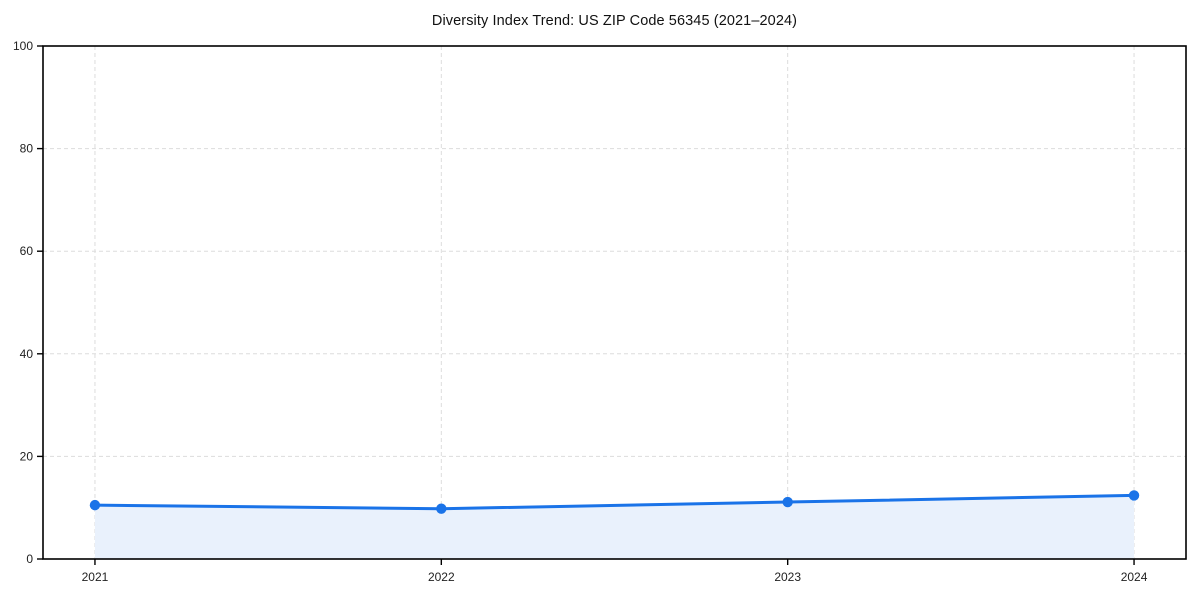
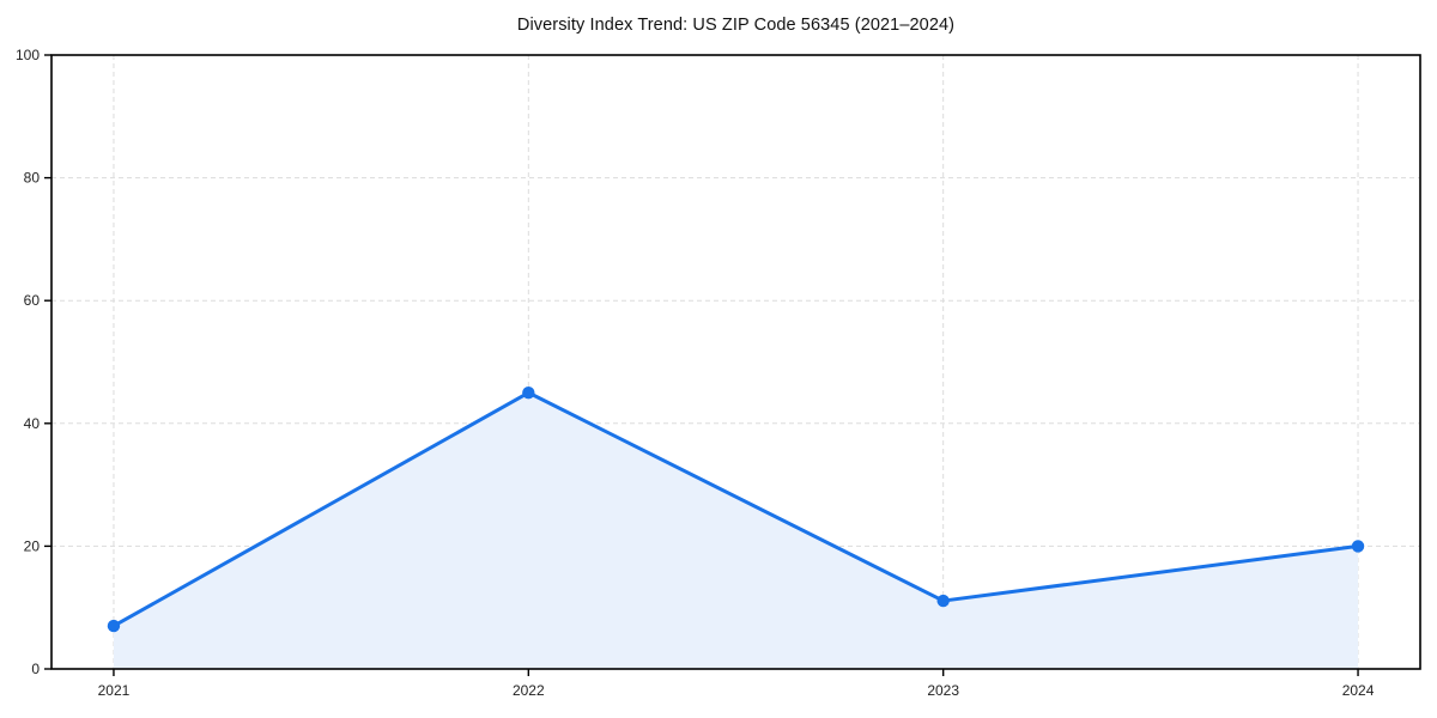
2021: 10 -> 7
2022: 10 -> 45
2024: 12 -> 20
